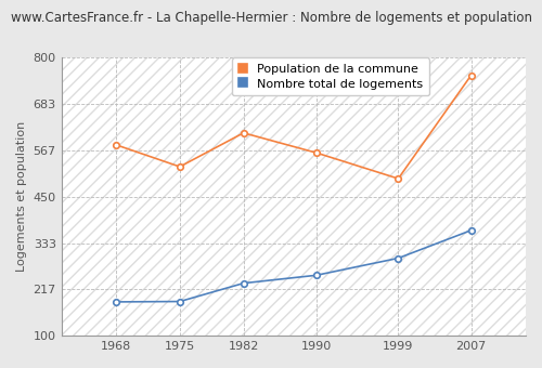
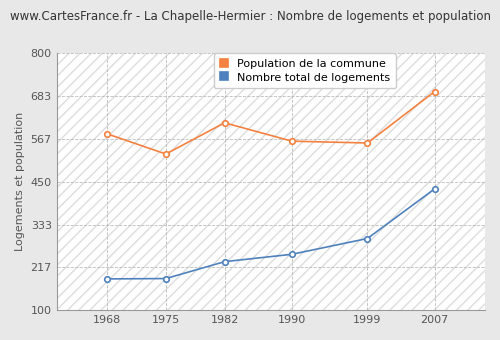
Population de la commune/1999: 495 -> 555
Nombre total de logements/2007: 365 -> 430
Population de la commune/2007: 755 -> 695
